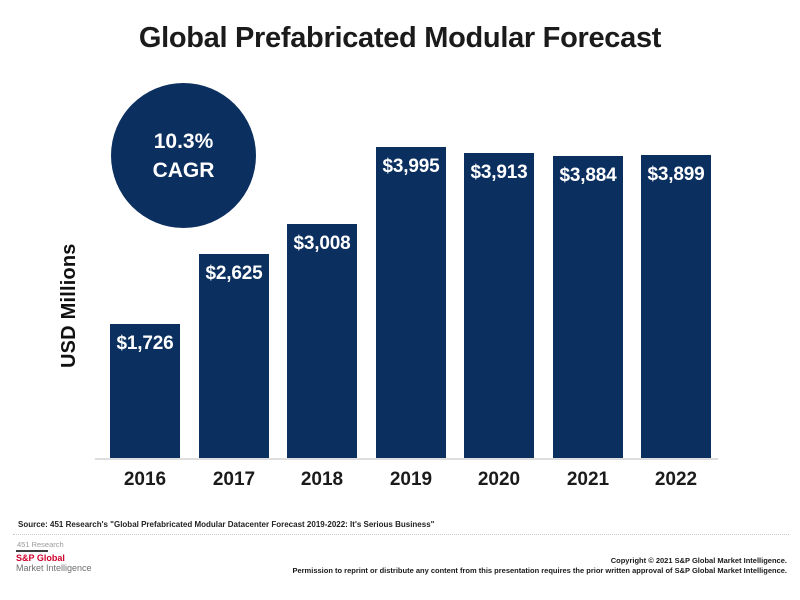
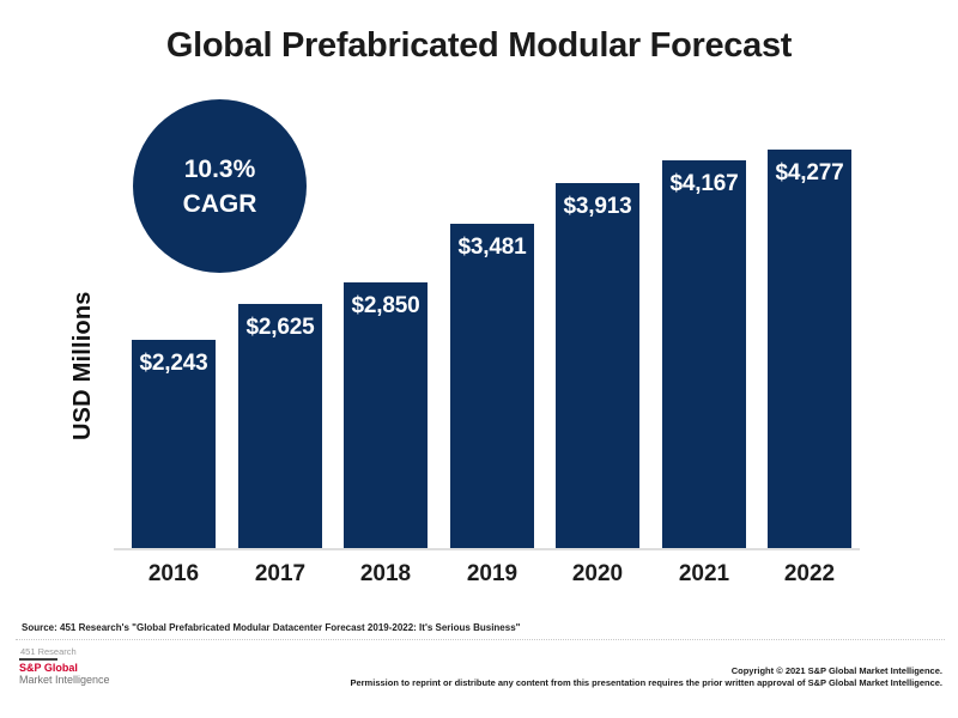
2016: $1,726 -> $2,243
2018: $3,008 -> $2,850
2019: $3,995 -> $3,481
2021: $3,884 -> $4,167
2022: $3,899 -> $4,277
